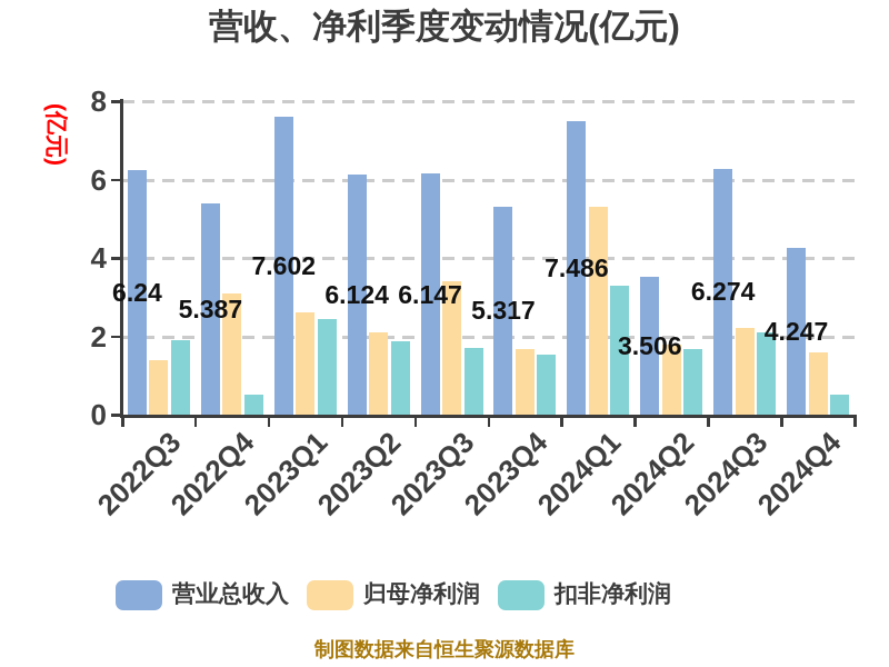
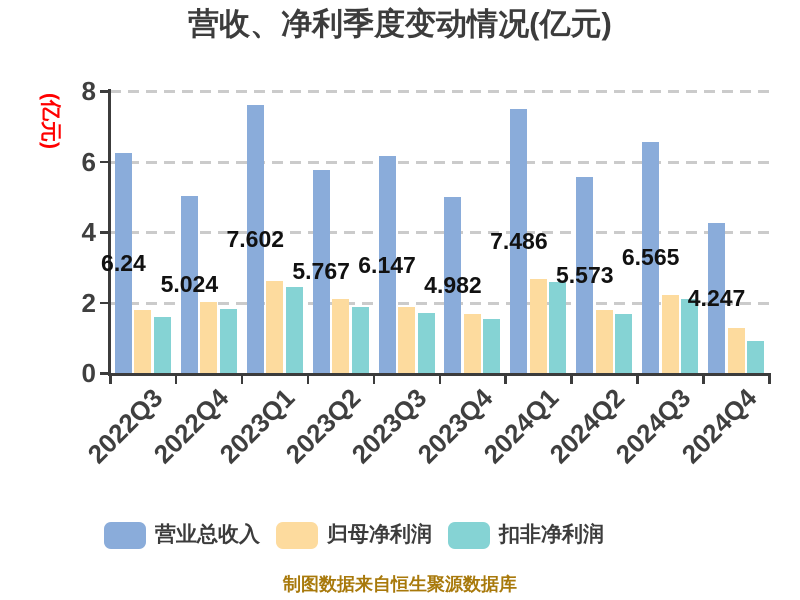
归母净利润/2022Q3: 1.4 -> 1.8
扣非净利润/2022Q3: 1.9 -> 1.6
营业总收入/2022Q4: 5.387 -> 5.024
归母净利润/2022Q4: 3.1 -> 2.0
扣非净利润/2022Q4: 0.5 -> 1.8
营业总收入/2023Q2: 6.124 -> 5.767
归母净利润/2023Q3: 3.4 -> 1.9
营业总收入/2023Q4: 5.317 -> 4.982
归母净利润/2024Q1: 5.3 -> 2.7
扣非净利润/2024Q1: 3.3 -> 2.6
营业总收入/2024Q2: 3.506 -> 5.573
营业总收入/2024Q3: 6.274 -> 6.565
归母净利润/2024Q4: 1.6 -> 1.3
扣非净利润/2024Q4: 0.5 -> 0.9
